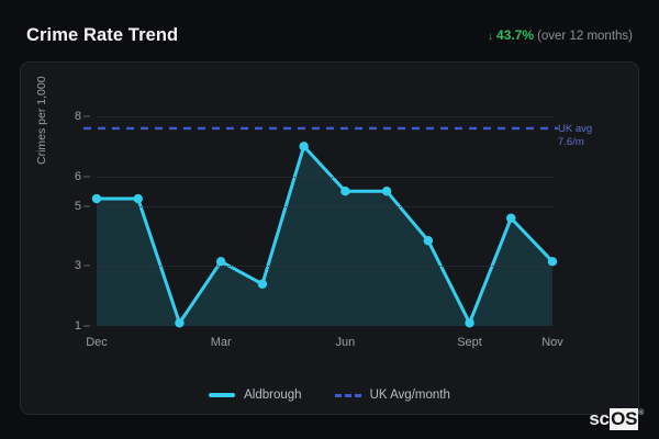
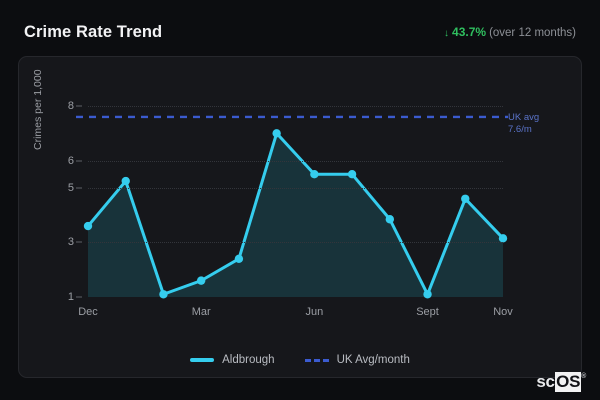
Dec: 5.2 -> 3.6
Mar: 3.1 -> 1.6
